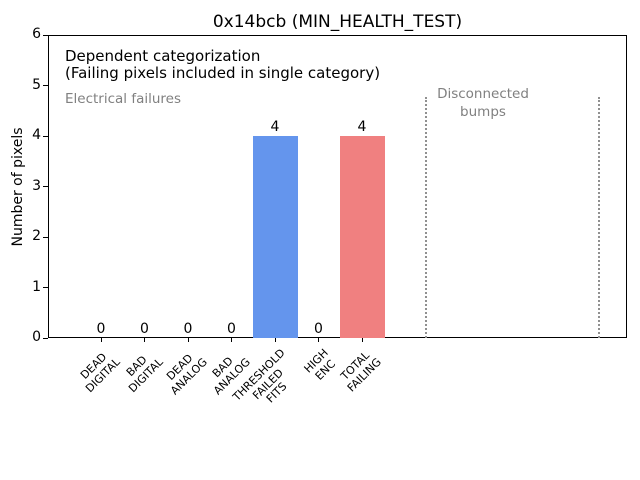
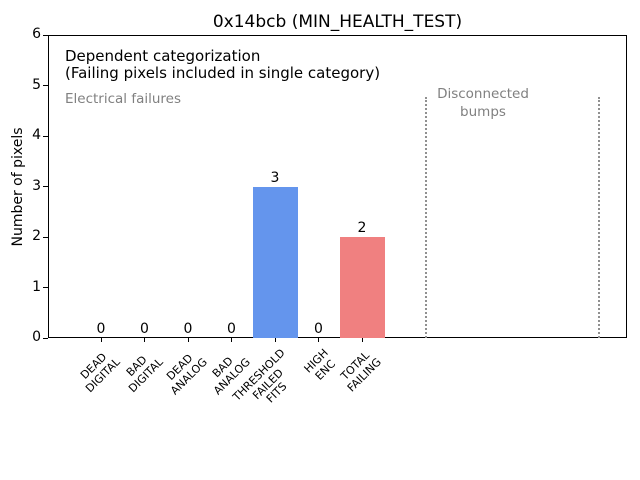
THRESHOLD FAILED FITS: 4 -> 3
TOTAL FAILING: 4 -> 2
